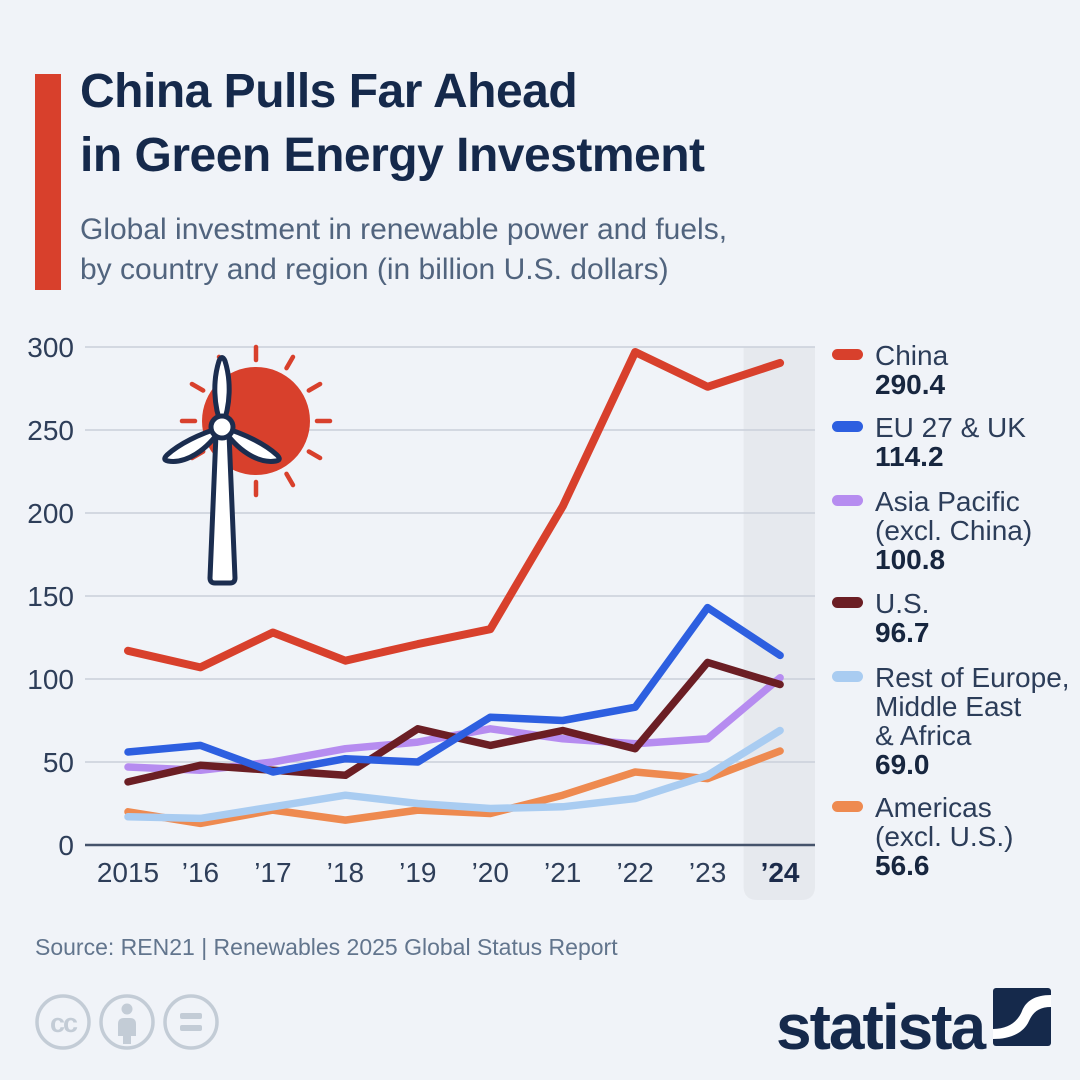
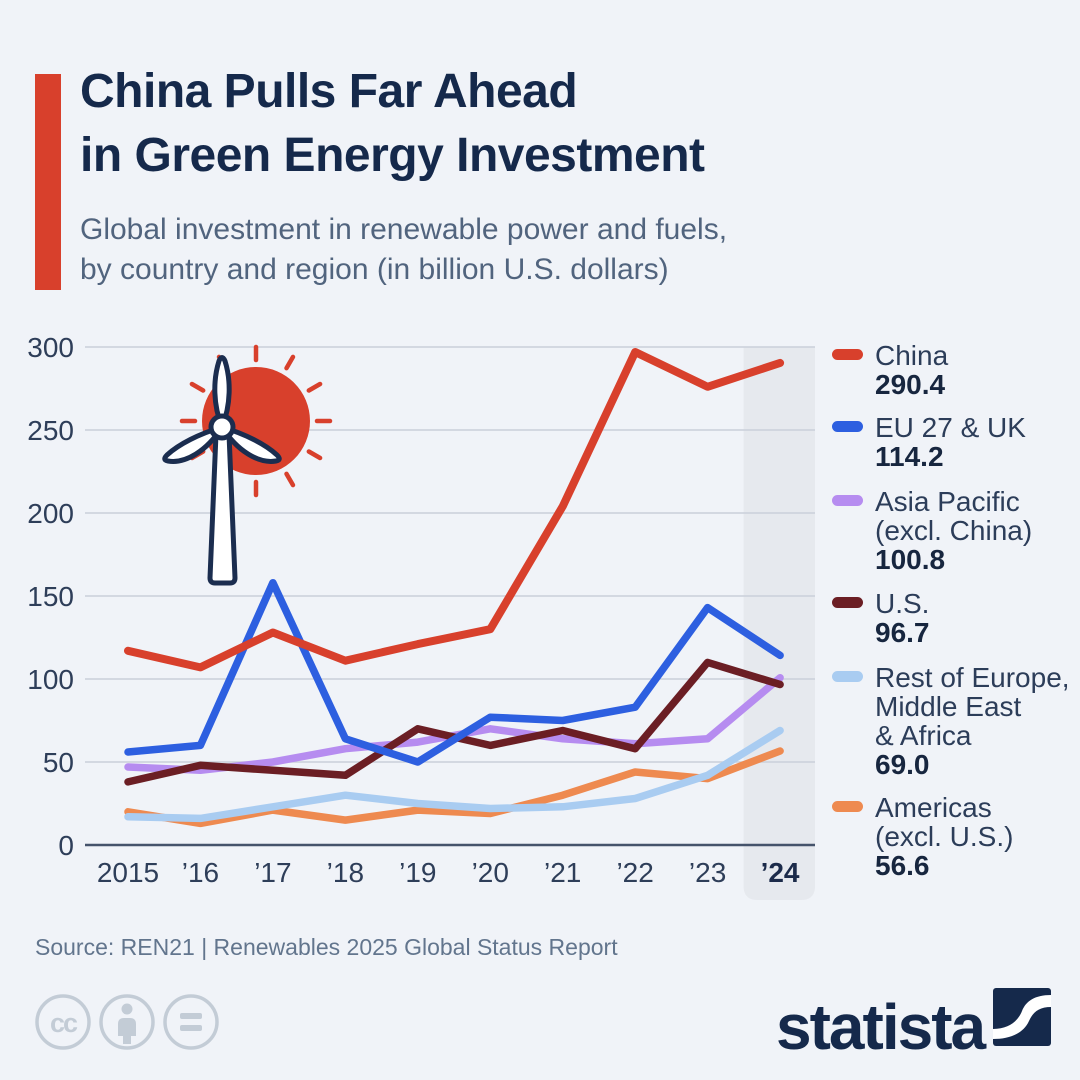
EU 27 & UK/’17: 44 -> 158
EU 27 & UK/’18: 52 -> 64
